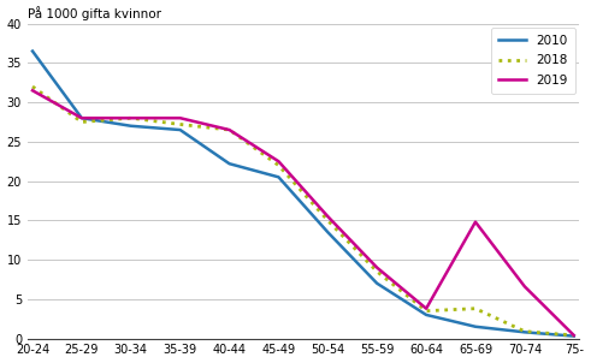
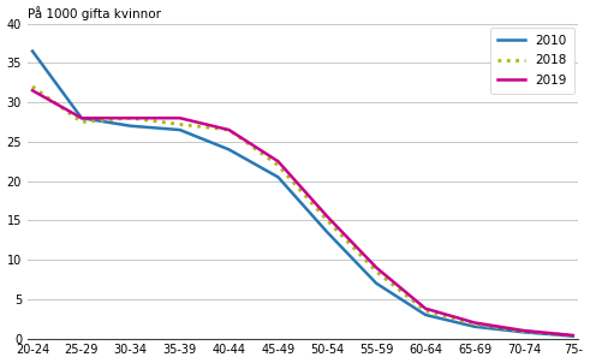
2010/40-44: 22.2 -> 24.0
2018/65-69: 3.8 -> 1.8
2019/65-69: 14.8 -> 2.0
2019/70-74: 6.6 -> 1.0
